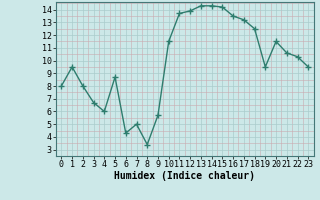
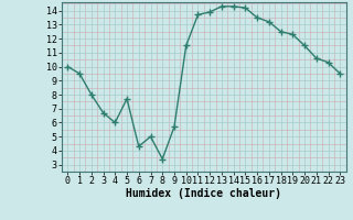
0: 8.0 -> 10.0
5: 8.7 -> 7.7
19: 9.5 -> 12.3
